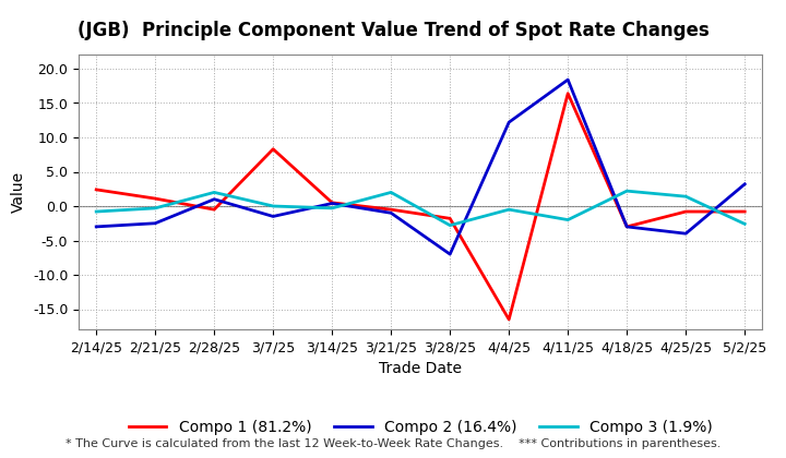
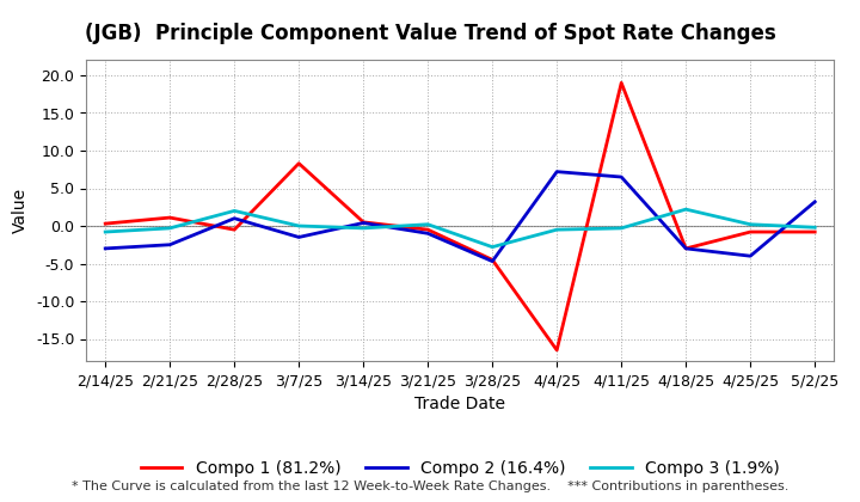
Compo 1 (81.2%)/2/14/25: 2.4 -> 0.3
Compo 3 (1.9%)/3/21/25: 2.0 -> 0.2
Compo 1 (81.2%)/3/28/25: -1.8 -> -4.5
Compo 2 (16.4%)/3/28/25: -7.0 -> -4.7
Compo 2 (16.4%)/4/4/25: 12.2 -> 7.2
Compo 1 (81.2%)/4/11/25: 16.4 -> 19.0
Compo 2 (16.4%)/4/11/25: 18.4 -> 6.5
Compo 3 (1.9%)/4/11/25: -2.0 -> -0.3
Compo 3 (1.9%)/4/25/25: 1.4 -> 0.2
Compo 3 (1.9%)/5/2/25: -2.6 -> -0.2
